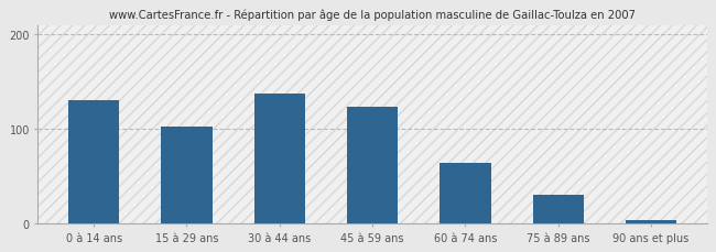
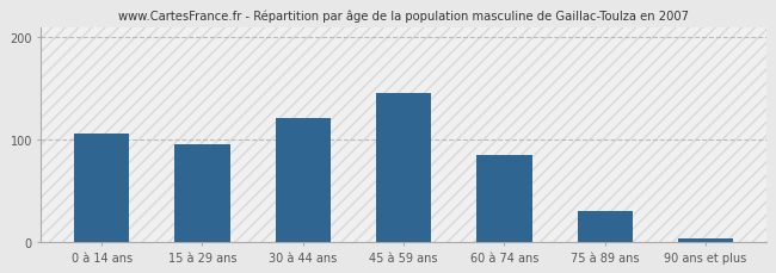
0 à 14 ans: 130 -> 106
15 à 29 ans: 102 -> 95
30 à 44 ans: 138 -> 121
45 à 59 ans: 124 -> 146
60 à 74 ans: 64 -> 85
